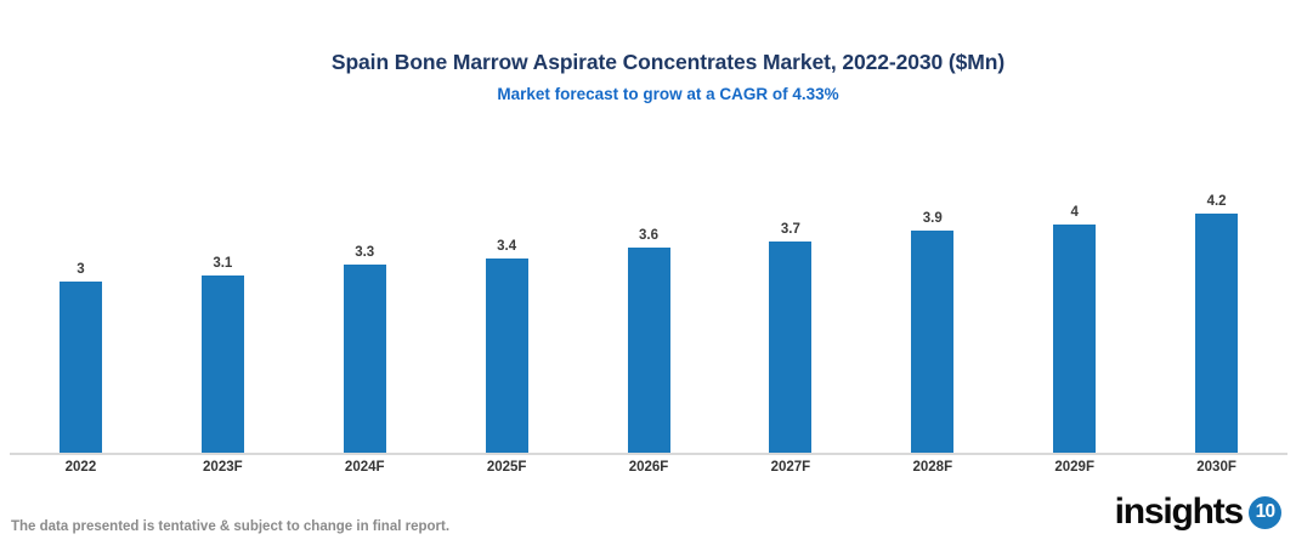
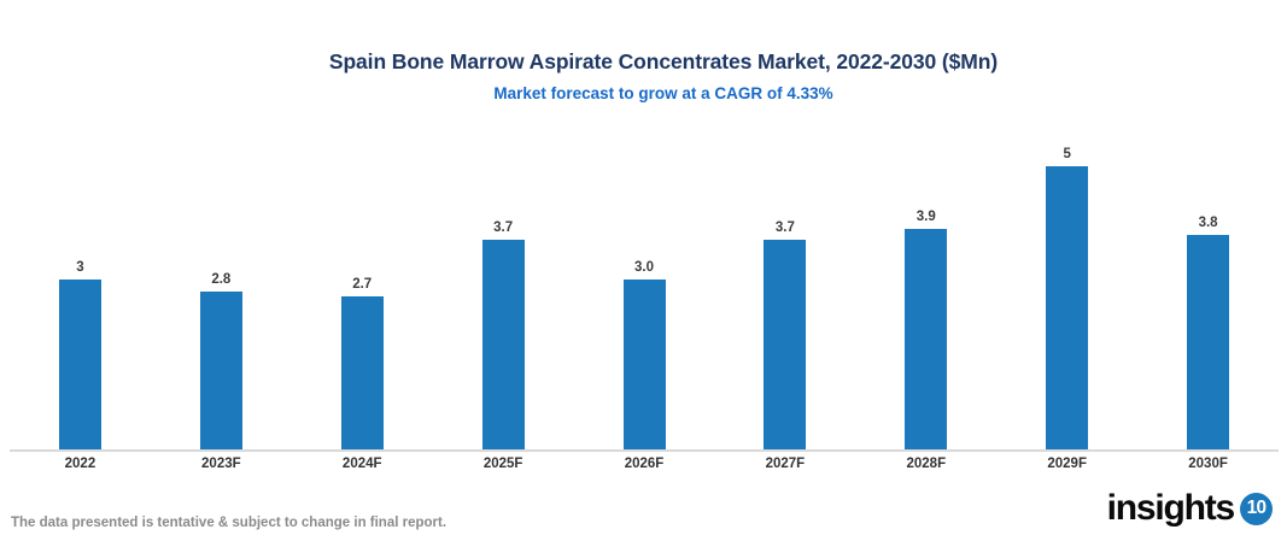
2023F: 3.1 -> 2.8
2024F: 3.3 -> 2.7
2025F: 3.4 -> 3.7
2026F: 3.6 -> 3.0
2029F: 4 -> 5
2030F: 4.2 -> 3.8
